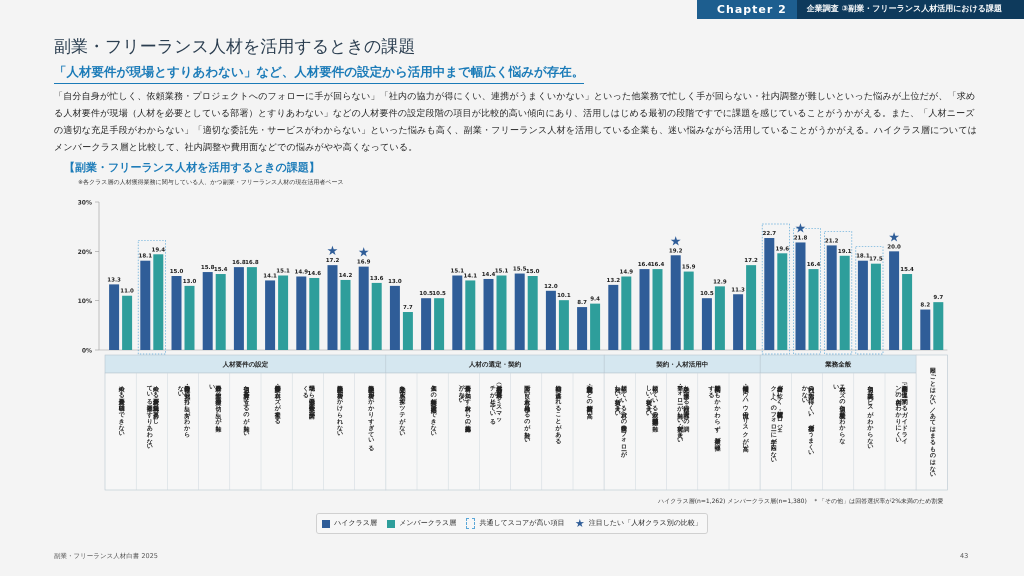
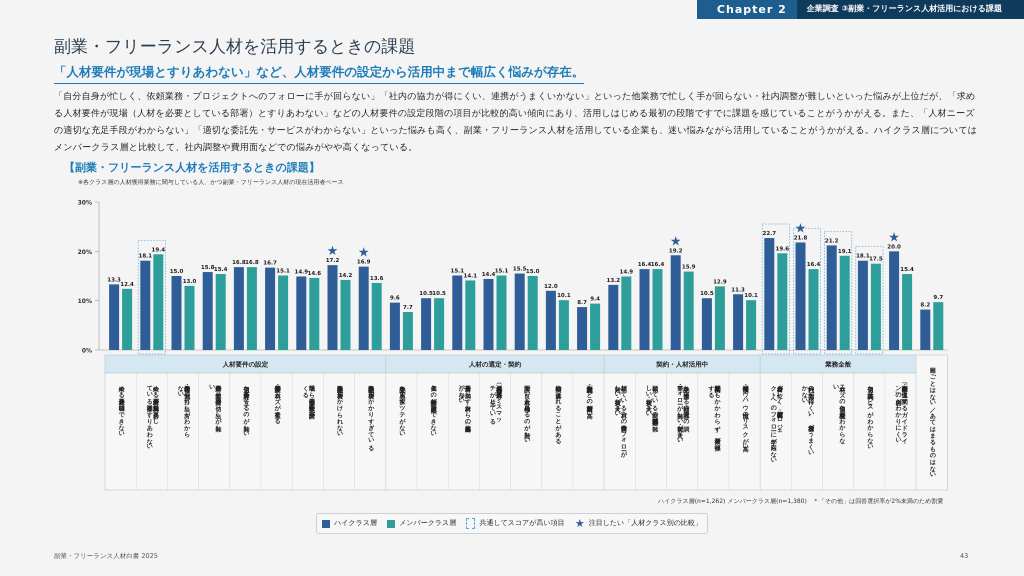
メンバークラス層/求める人材要件を明確にできない: 11.0 -> 12.4
ハイクラス層/突発的・計画外の人材ニーズが発生する: 14.1 -> 16.7
ハイクラス層/委託先を人脈で探すツテがない: 13.0 -> 9.6
メンバークラス層/情報漏洩・ノウハウ流出のリスクが高い: 17.2 -> 10.1
